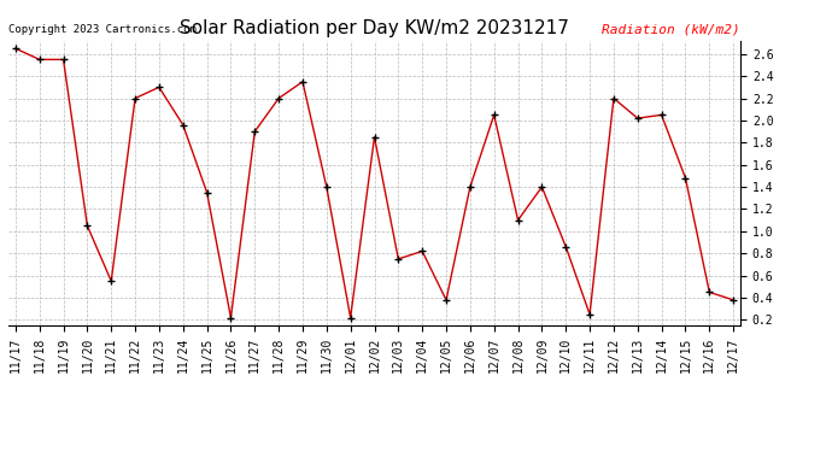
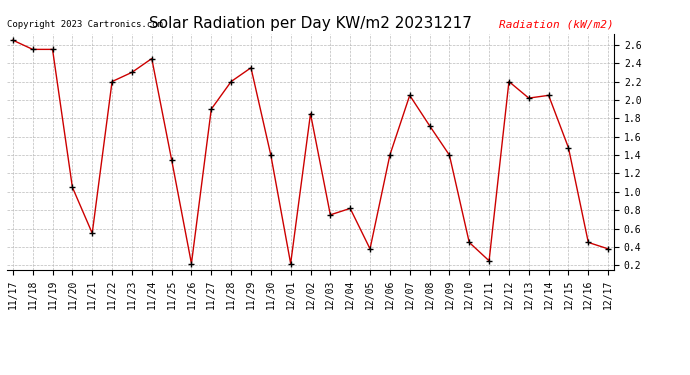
11/24: 1.96 -> 2.45
12/08: 1.10 -> 1.72
12/10: 0.86 -> 0.45
